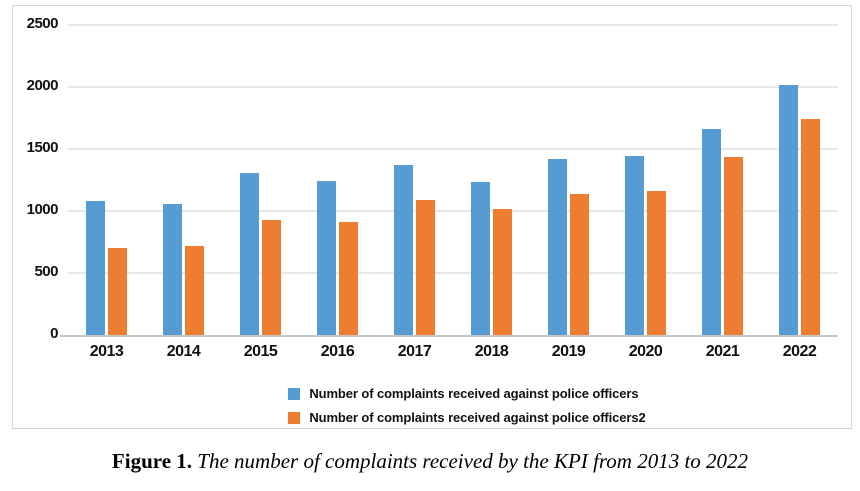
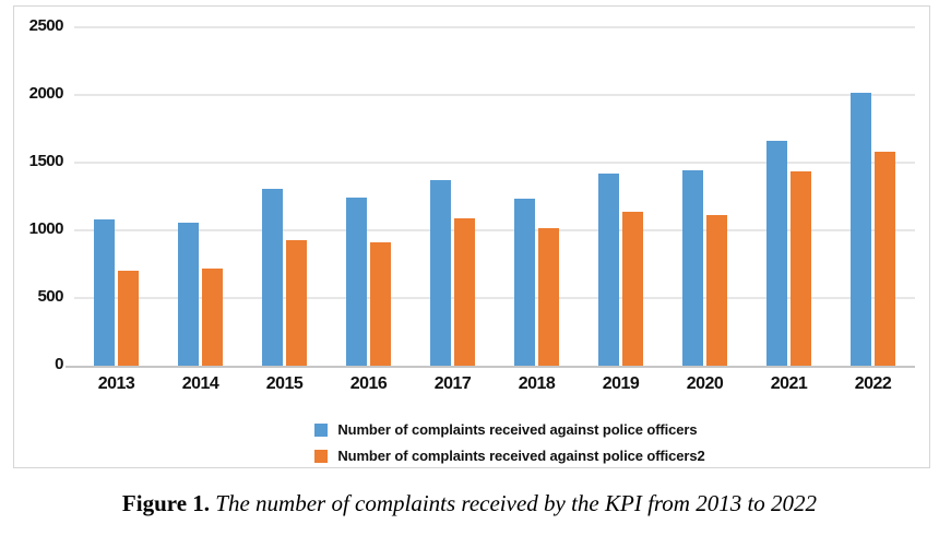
Number of complaints received against police officers2/2020: 1160 -> 1110
Number of complaints received against police officers2/2022: 1740 -> 1580
